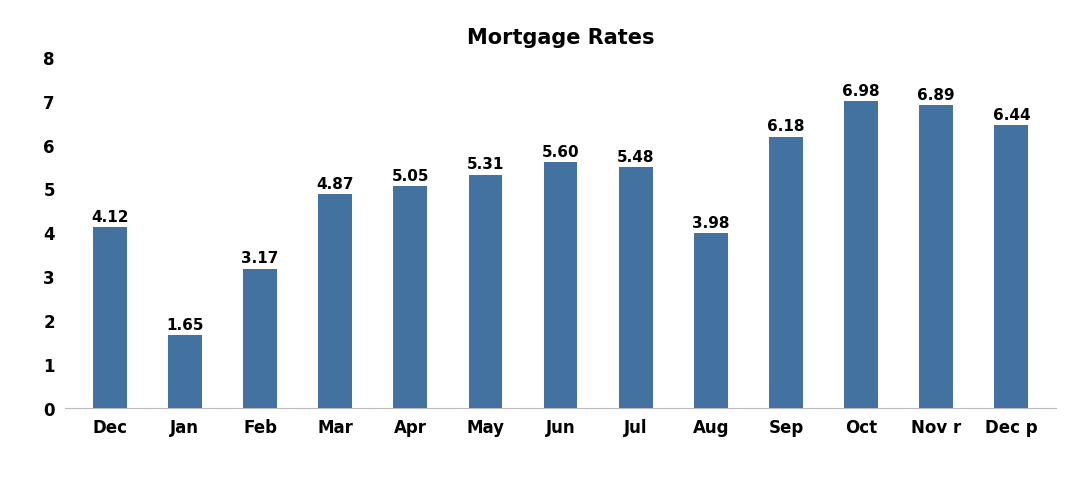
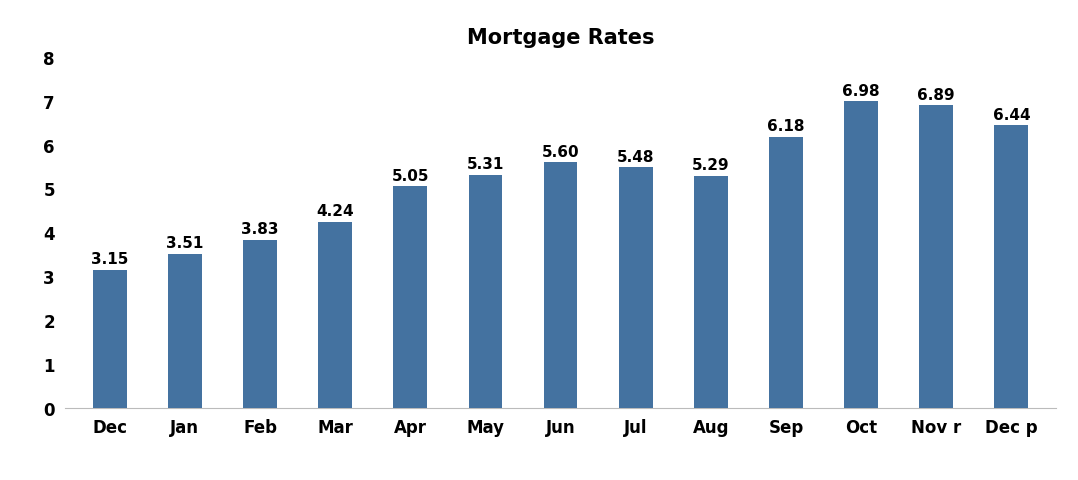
Dec: 4.12 -> 3.15
Jan: 1.65 -> 3.51
Feb: 3.17 -> 3.83
Mar: 4.87 -> 4.24
Aug: 3.98 -> 5.29
